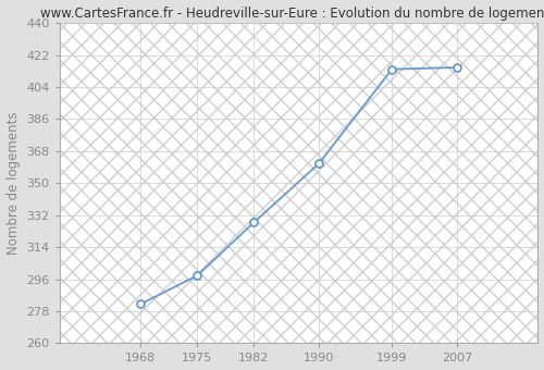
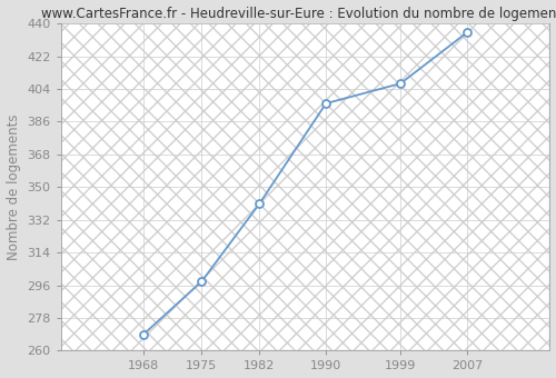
1968: 282 -> 269
1982: 328 -> 341
1990: 361 -> 396
1999: 414 -> 407
2007: 415 -> 435
